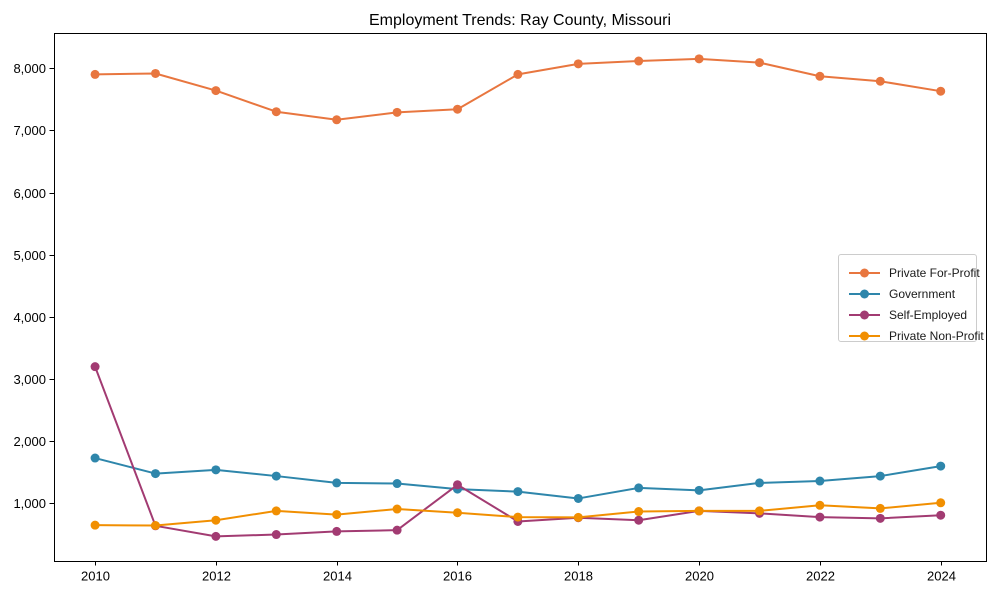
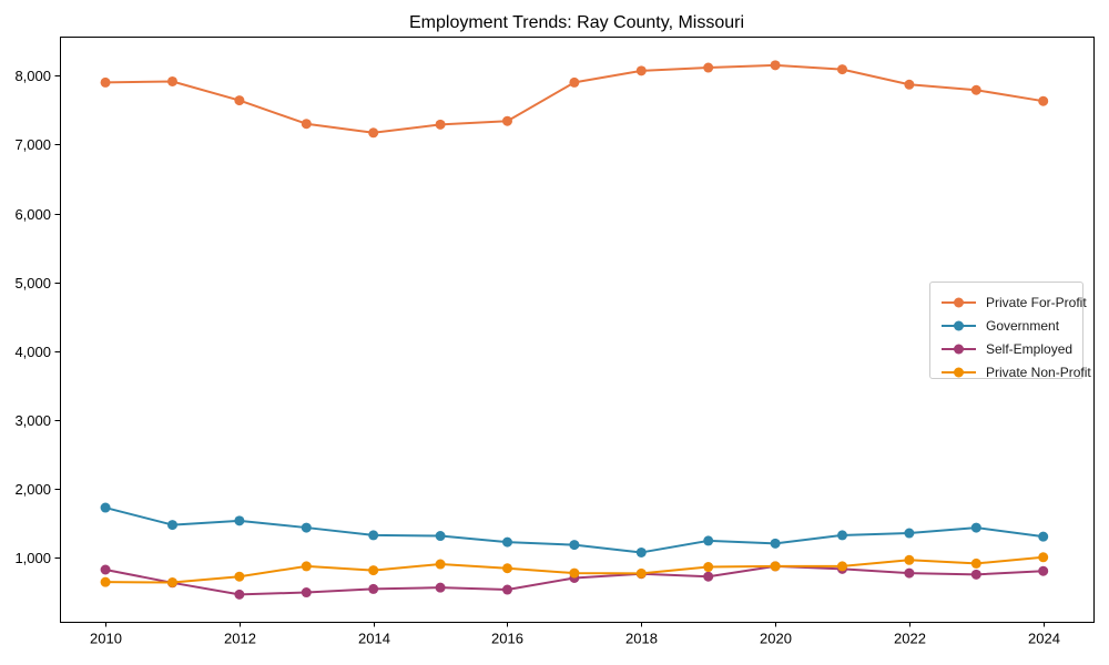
Self-Employed/2010: 3200 -> 800
Self-Employed/2016: 1300 -> 500
Government/2024: 1600 -> 1300
